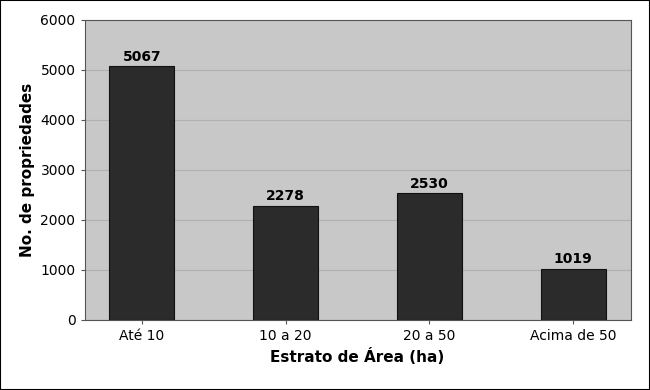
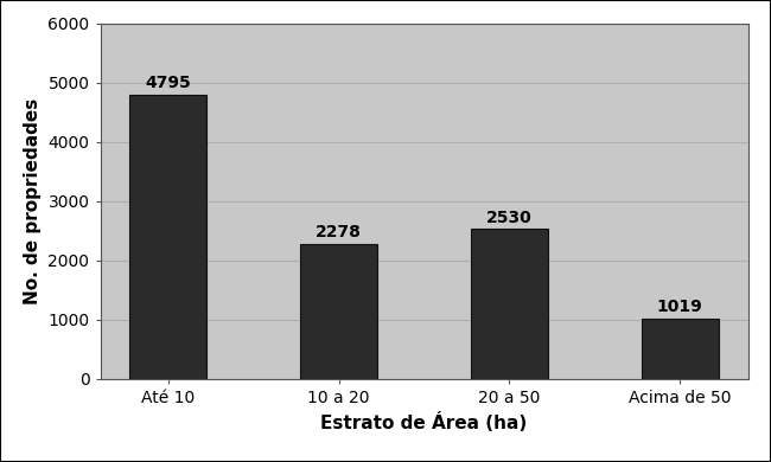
Até 10: 5067 -> 4795
